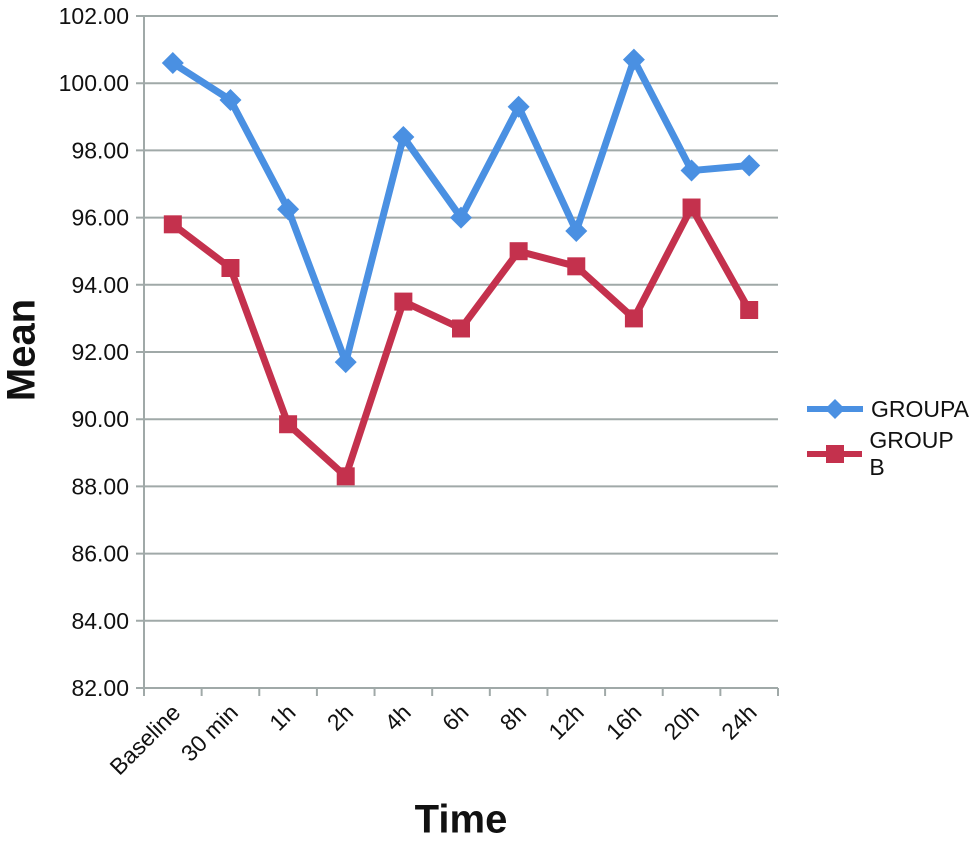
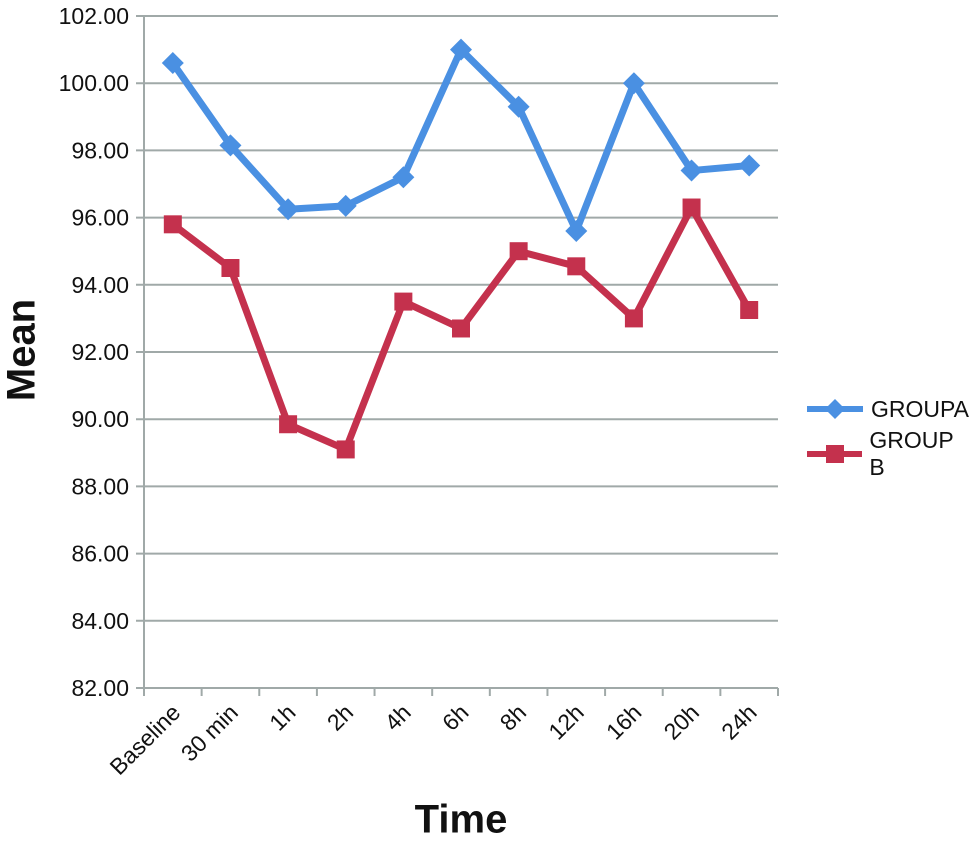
GROUPA/30 min: 99.5 -> 98.2
GROUPA/2h: 91.7 -> 96.3
GROUP B/2h: 88.3 -> 89.1
GROUPA/4h: 98.4 -> 97.2
GROUPA/6h: 96.0 -> 101.0
GROUPA/16h: 100.7 -> 100.0
